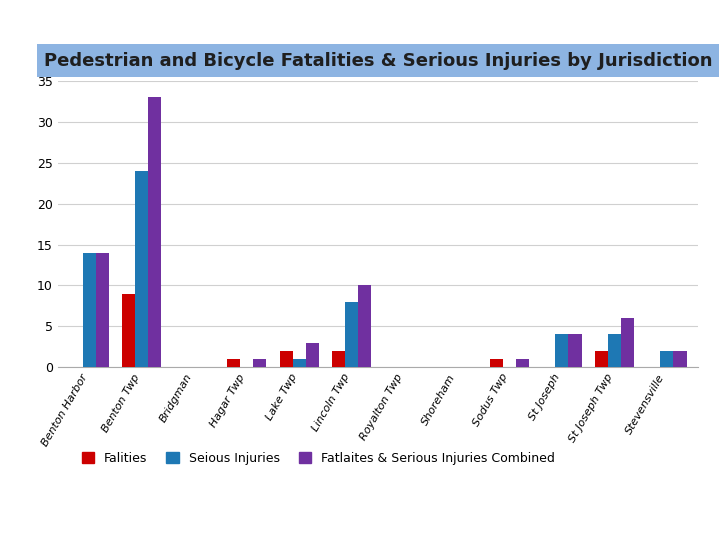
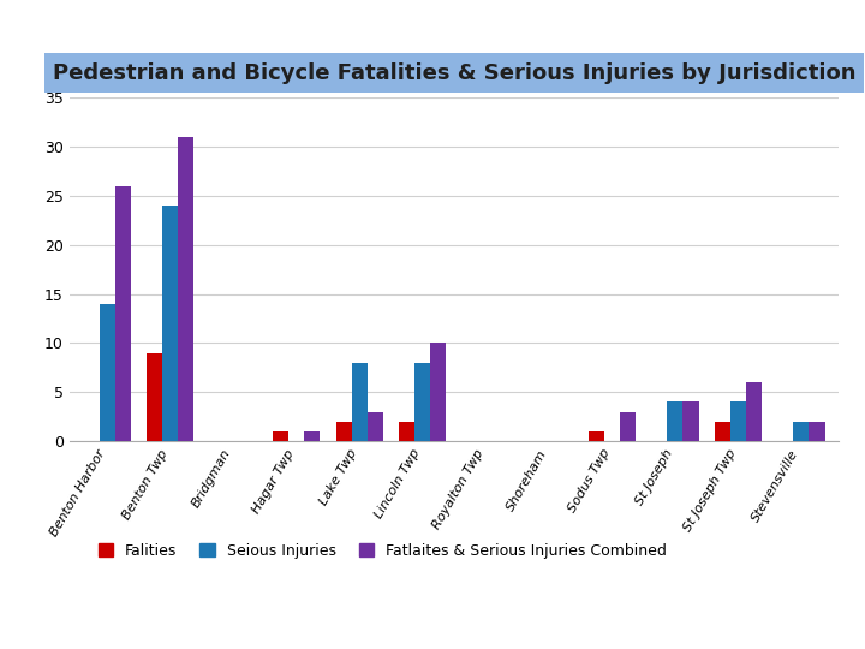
Fatlaites & Serious Injuries Combined/Benton Harbor: 14 -> 26
Fatlaites & Serious Injuries Combined/Benton Twp: 33 -> 31
Seious Injuries/Lake Twp: 1 -> 8
Fatlaites & Serious Injuries Combined/Sodus Twp: 1 -> 3
